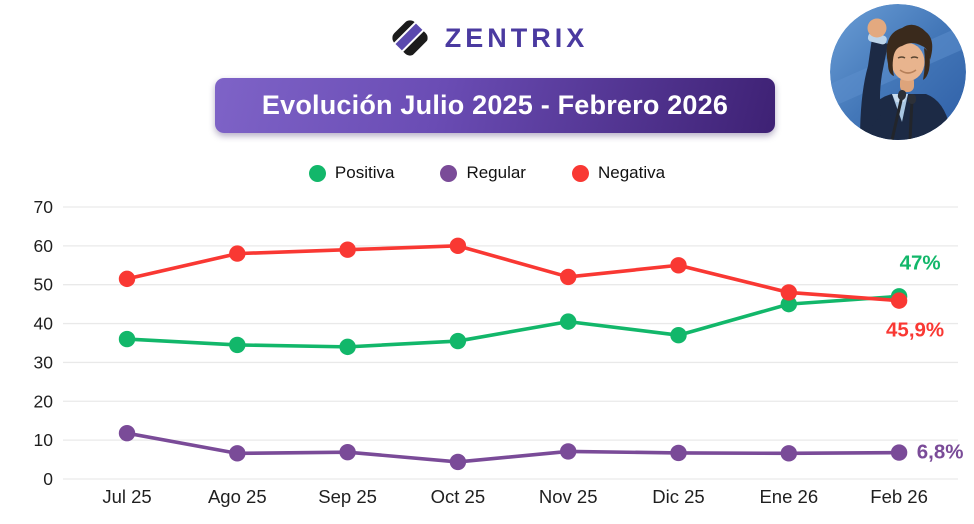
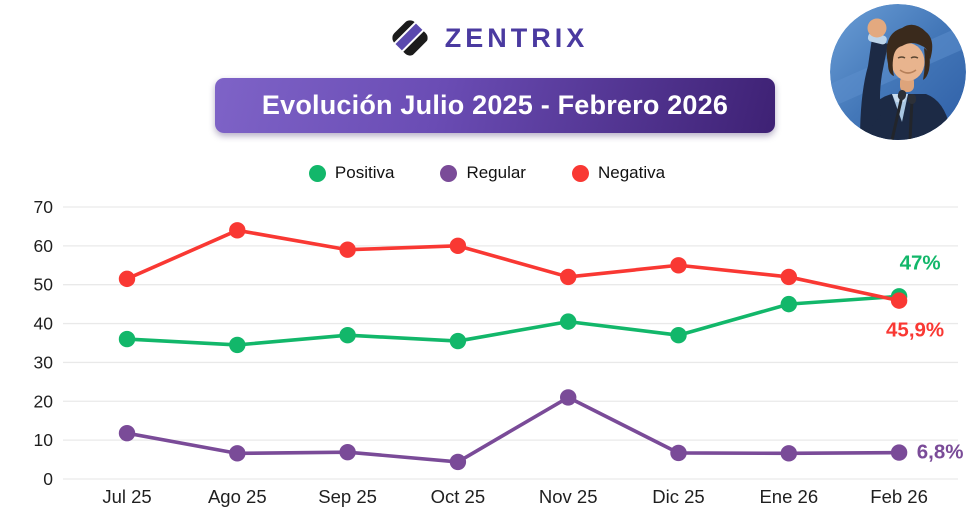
Negativa/Ago 25: 58 -> 64
Positiva/Sep 25: 34 -> 37
Regular/Nov 25: 7 -> 21
Negativa/Ene 26: 48 -> 52
